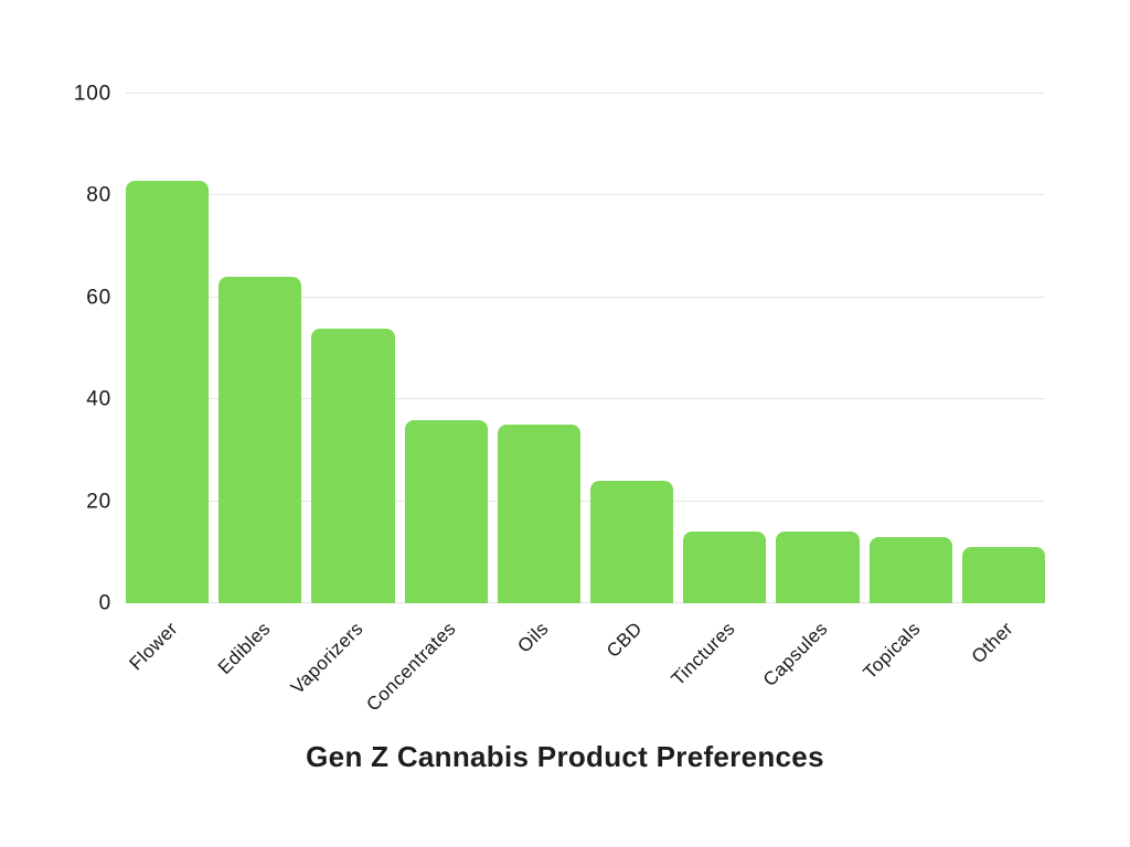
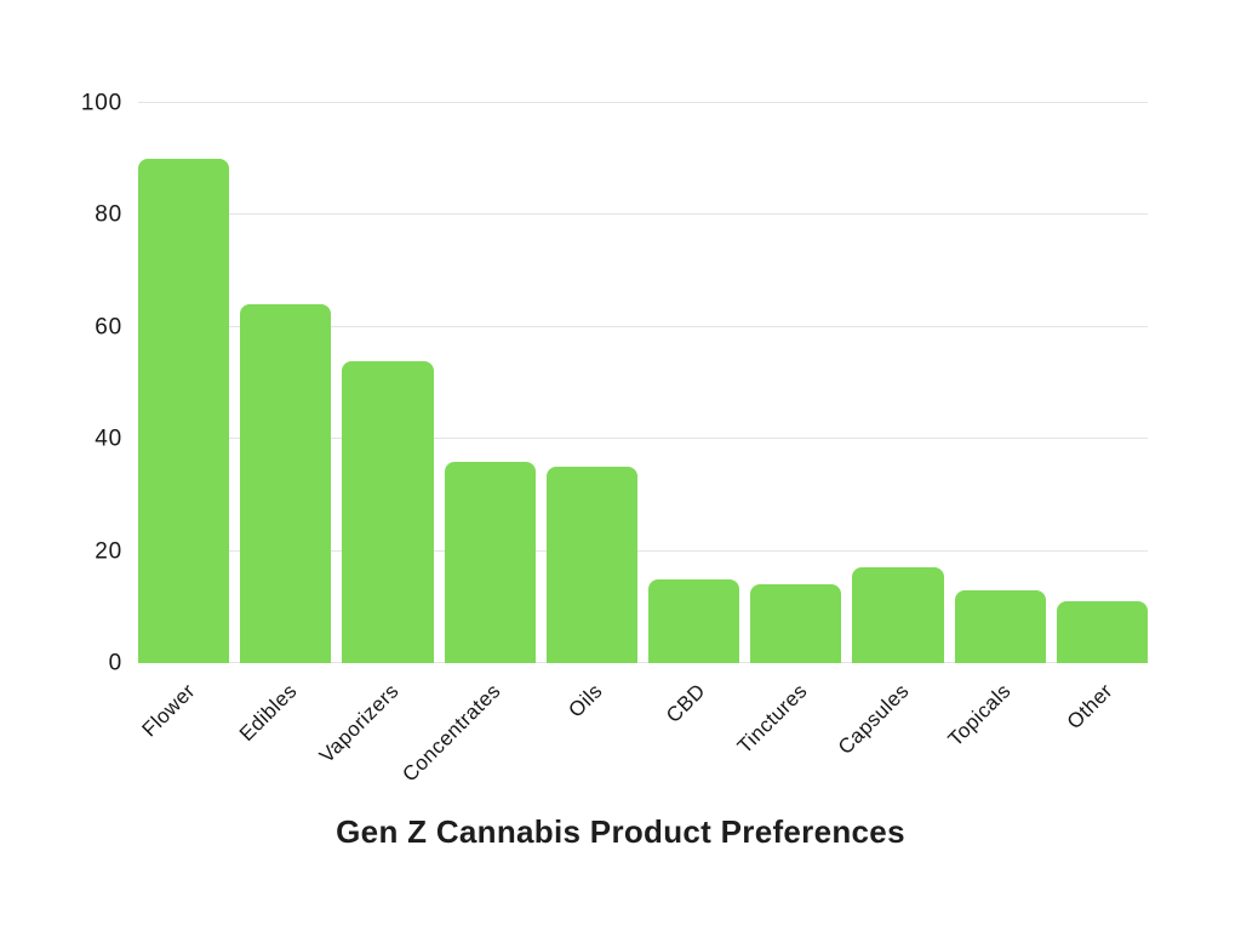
Flower: 83 -> 90
CBD: 24 -> 15
Capsules: 14 -> 17
